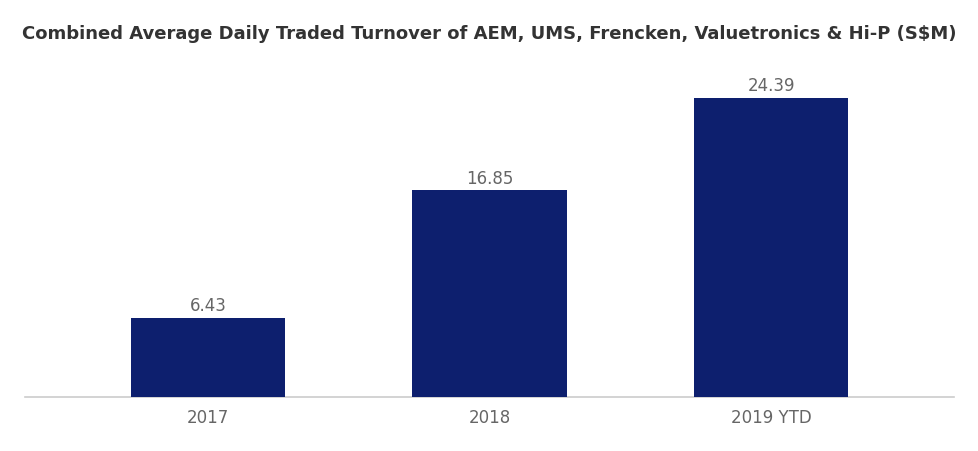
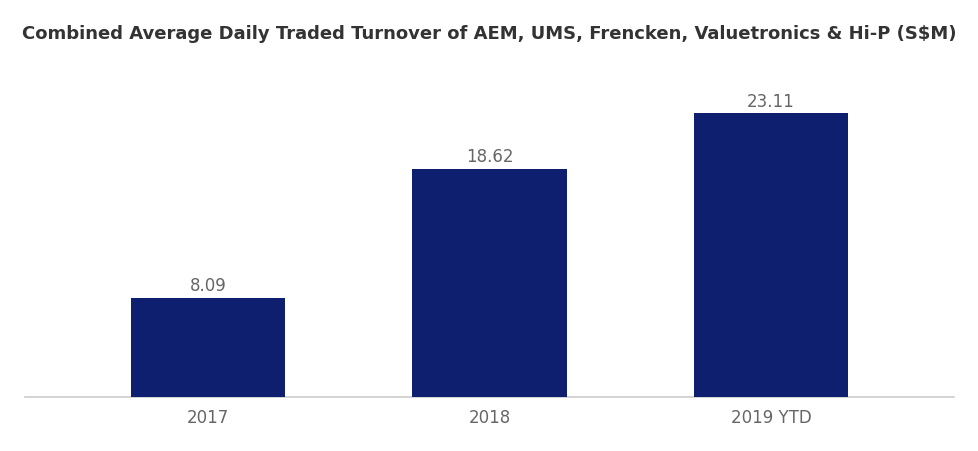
2017: 6.43 -> 8.09
2018: 16.85 -> 18.62
2019 YTD: 24.39 -> 23.11
